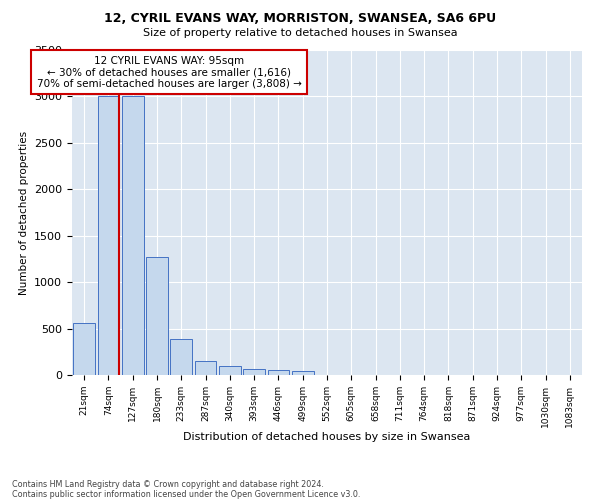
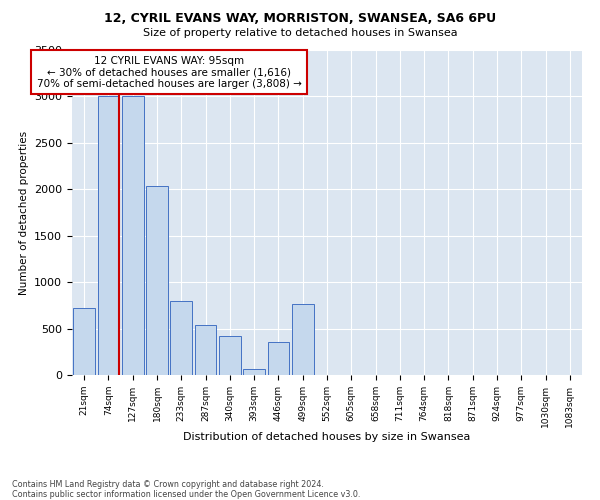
21sqm: 560 -> 720
180sqm: 1270 -> 2040
233sqm: 390 -> 800
287sqm: 160 -> 540
340sqm: 100 -> 420
446sqm: 60 -> 360
499sqm: 40 -> 760
